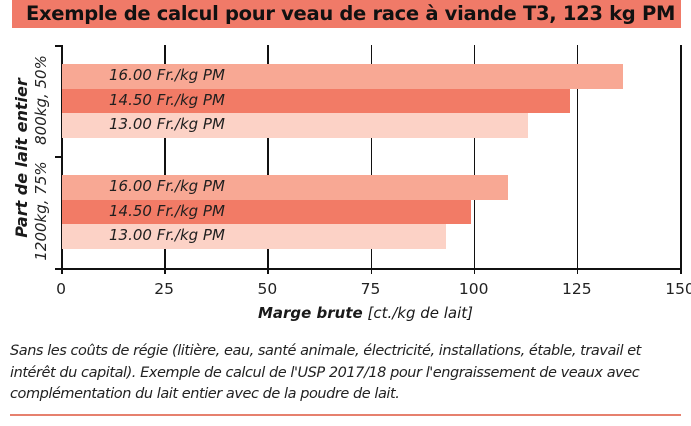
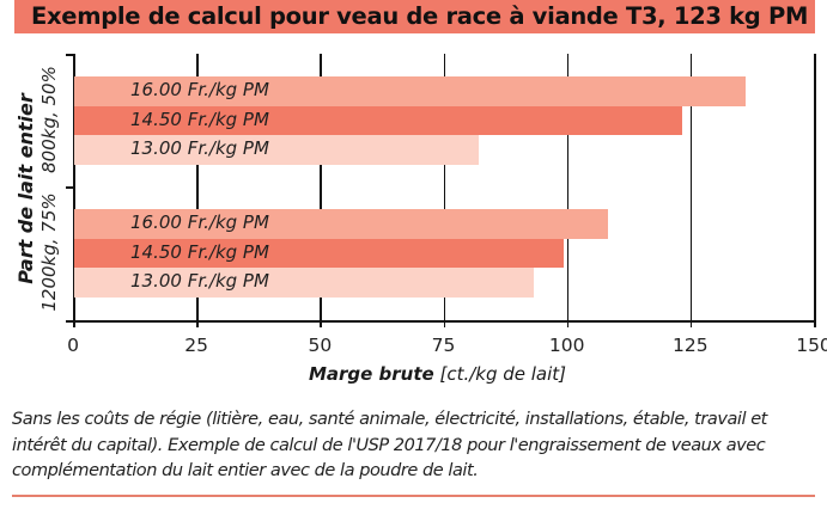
13.00 Fr./kg PM/800kg, 50%: 113 -> 82
